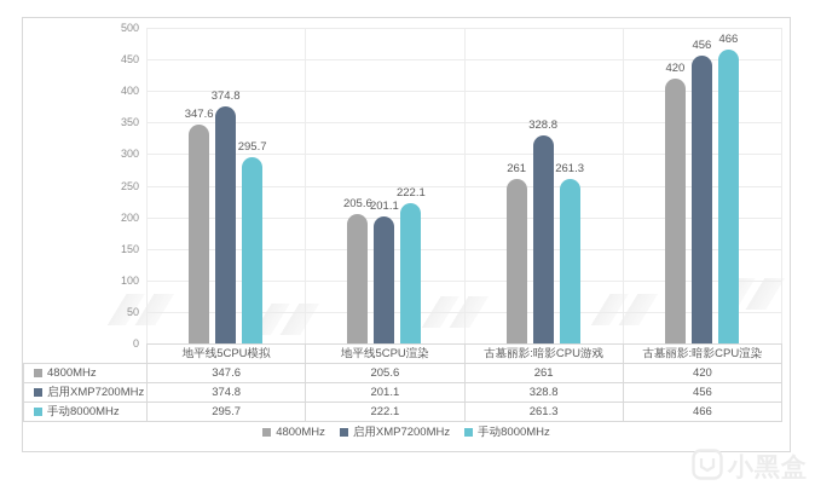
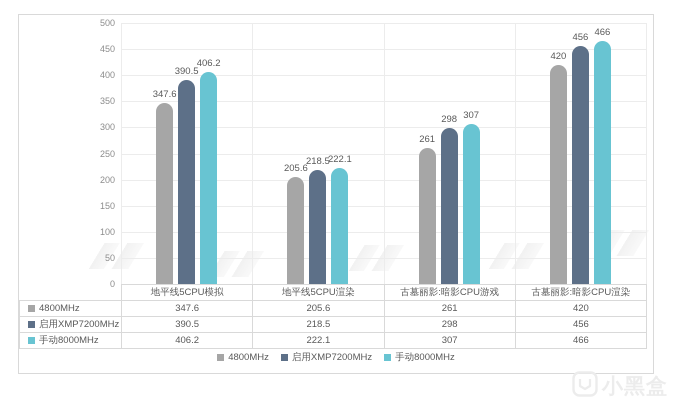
启用XMP7200MHz/地平线5CPU模拟: 374.8 -> 390.5
手动8000MHz/地平线5CPU模拟: 295.7 -> 406.2
启用XMP7200MHz/地平线5CPU渲染: 201.1 -> 218.5
启用XMP7200MHz/古墓丽影:暗影CPU游戏: 328.8 -> 298
手动8000MHz/古墓丽影:暗影CPU游戏: 261.3 -> 307
